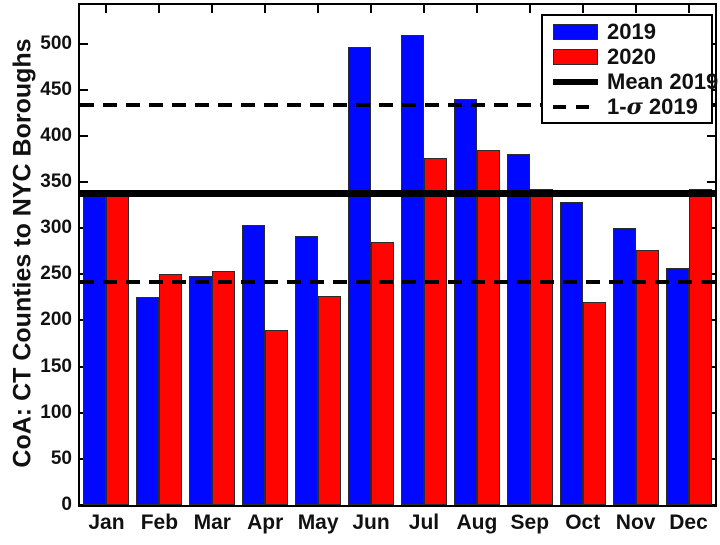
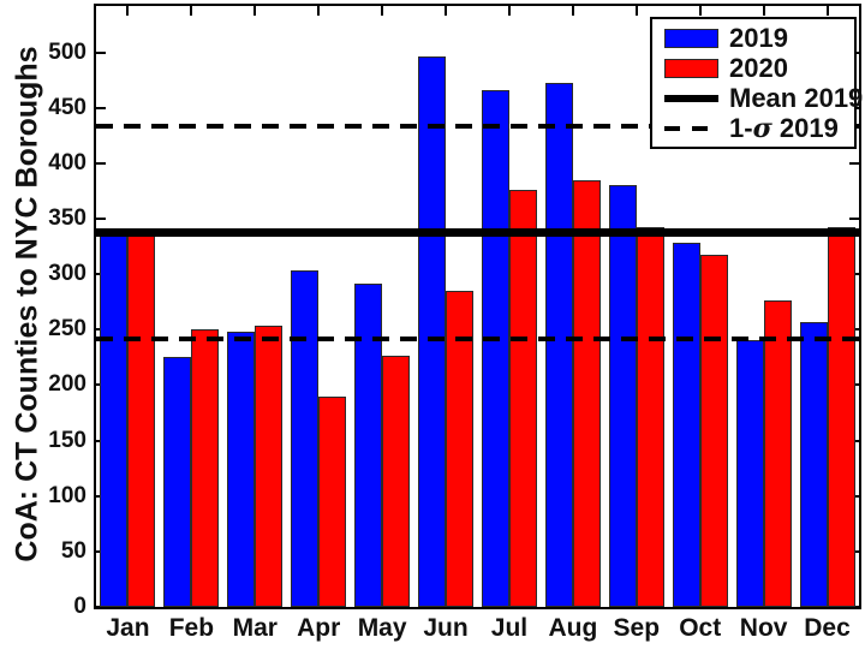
2019/Jul: 510 -> 470
2019/Aug: 440 -> 470
2020/Oct: 220 -> 320
2019/Nov: 300 -> 240
